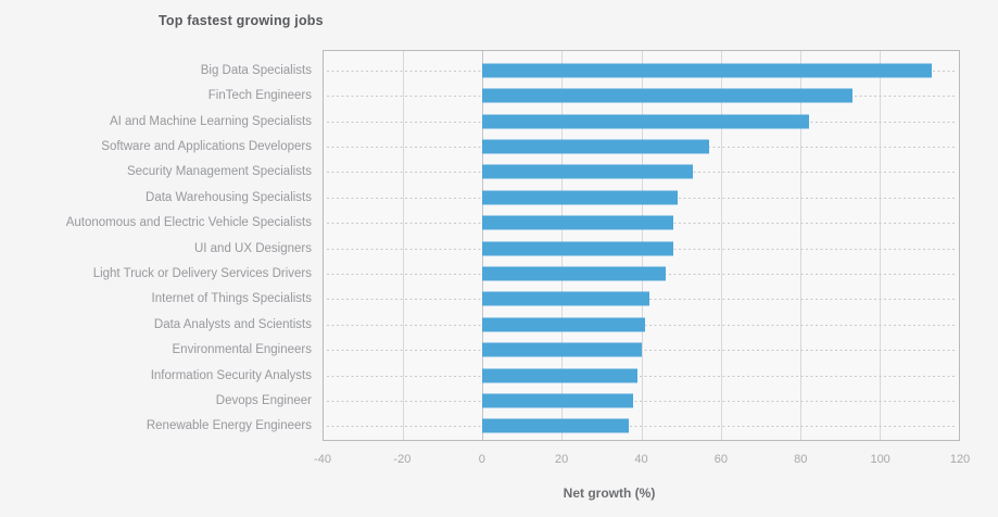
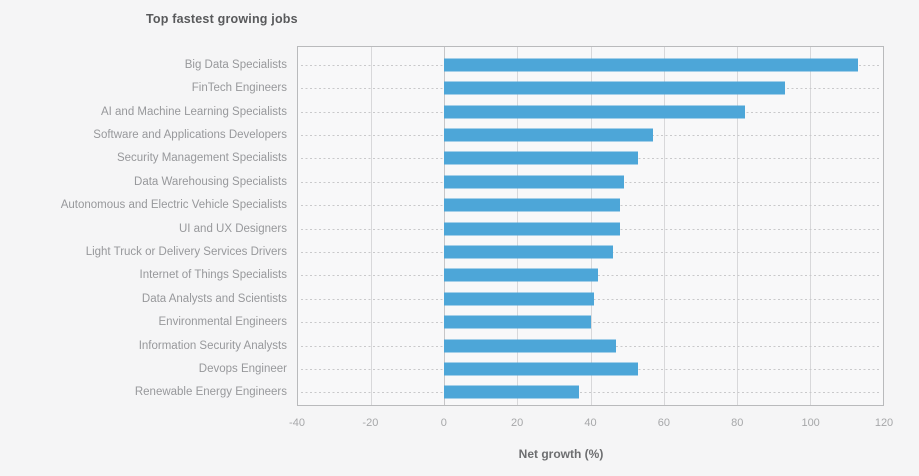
Information Security Analysts: 39 -> 47
Devops Engineer: 38 -> 53
